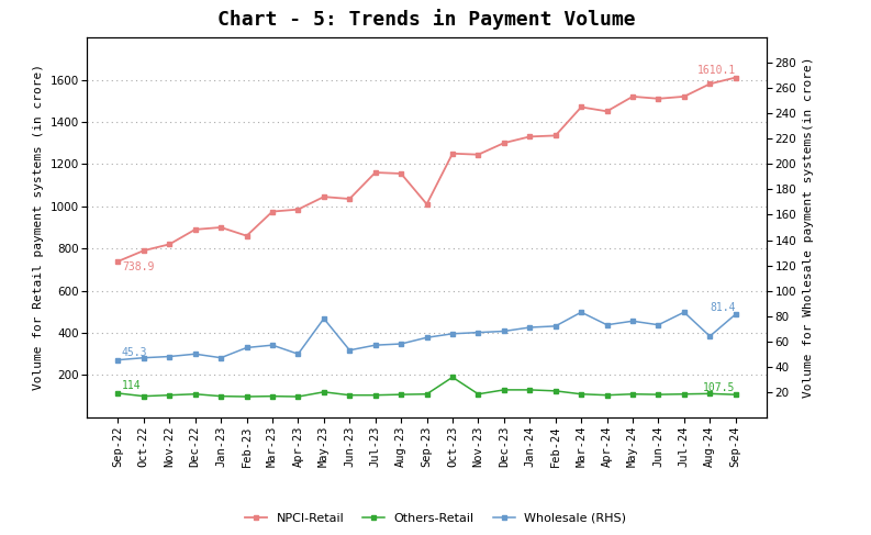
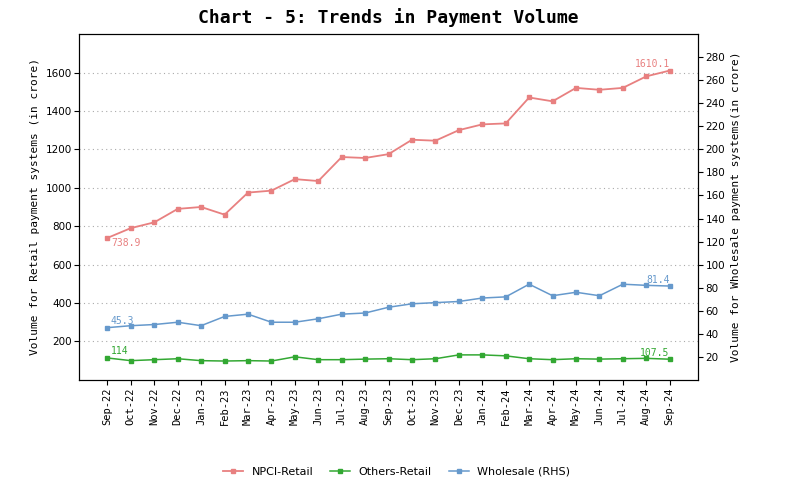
Wholesale (RHS)/May-23: 78 -> 50
NPCI-Retail/Sep-23: 1010 -> 1180
Others-Retail/Oct-23: 190 -> 100
Wholesale (RHS)/Aug-24: 64 -> 82
